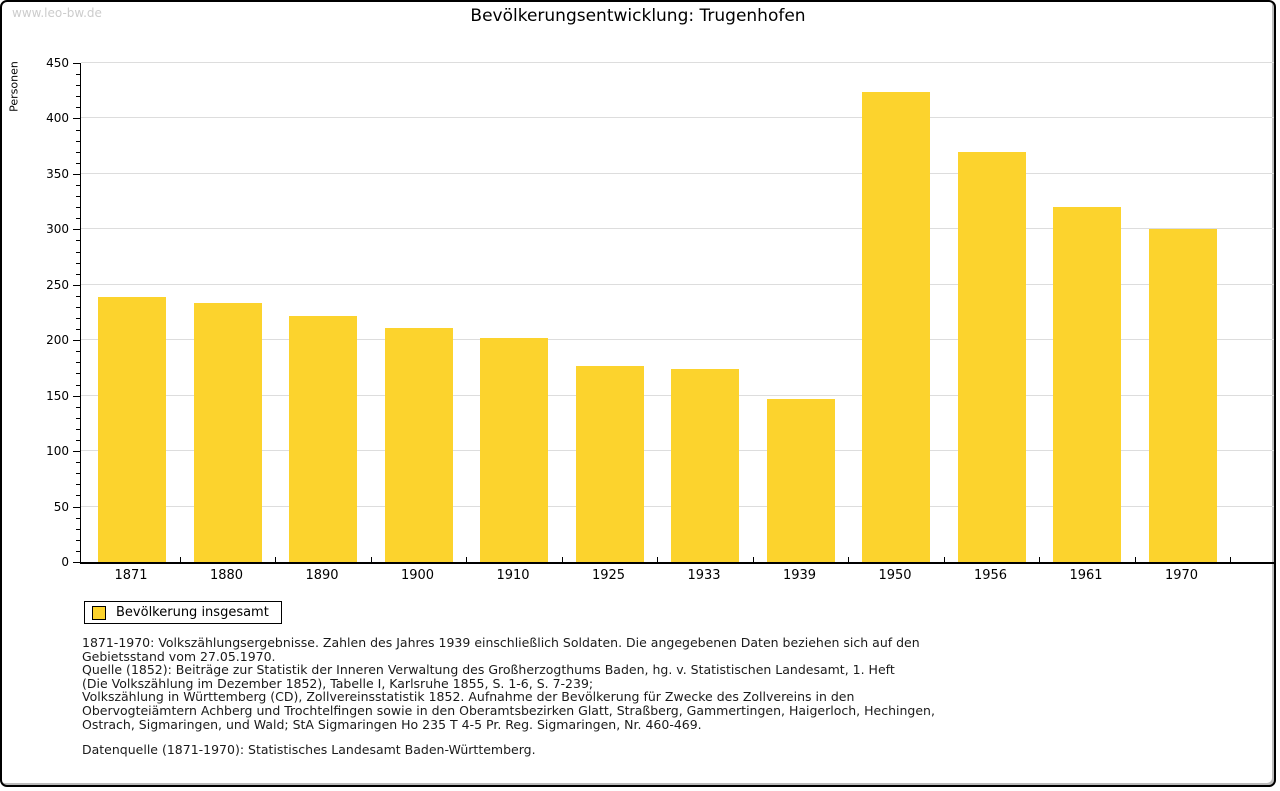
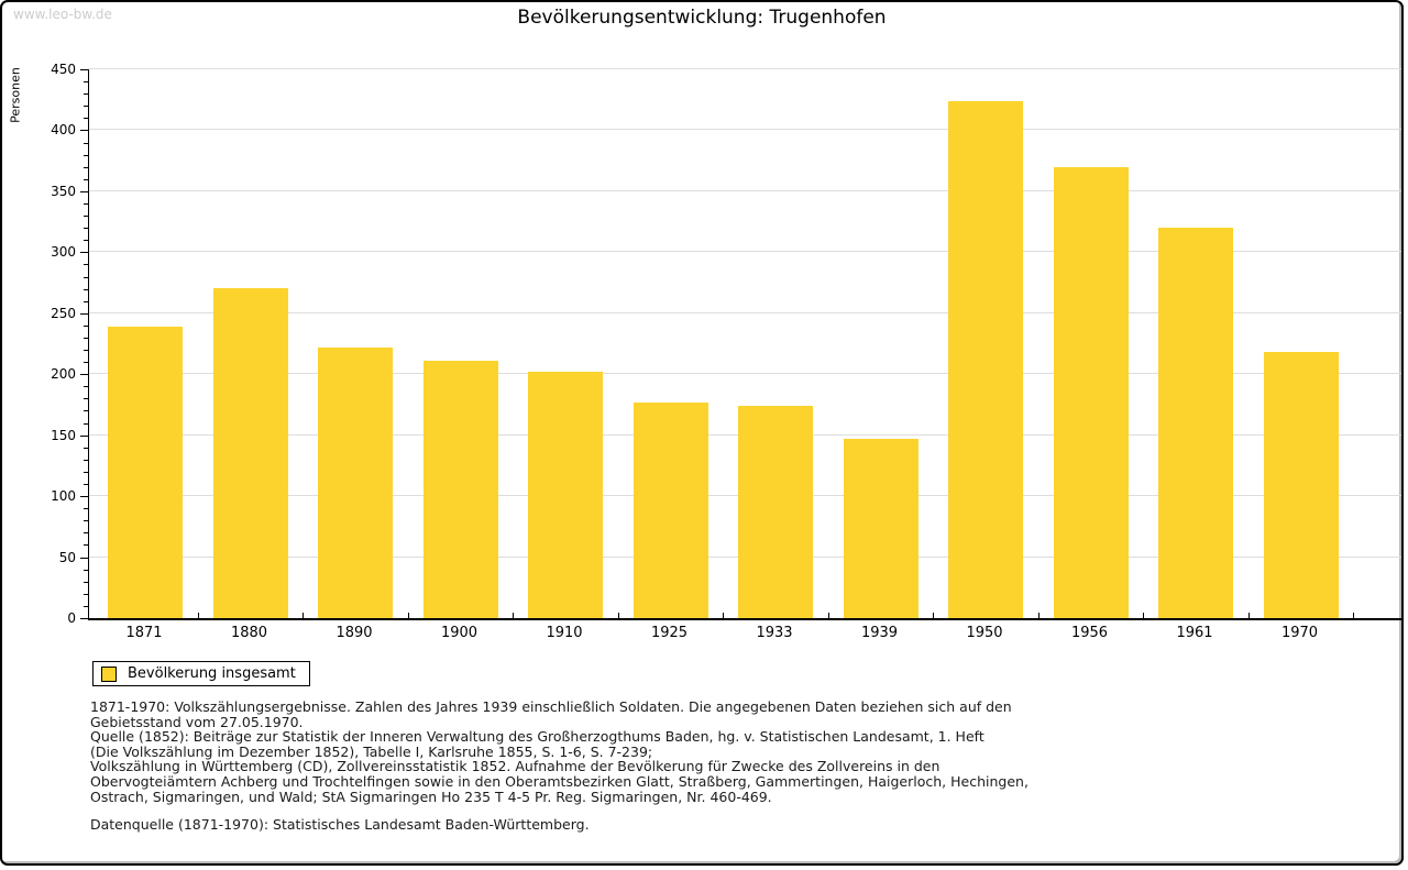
1880: 234 -> 271
1970: 300 -> 218
